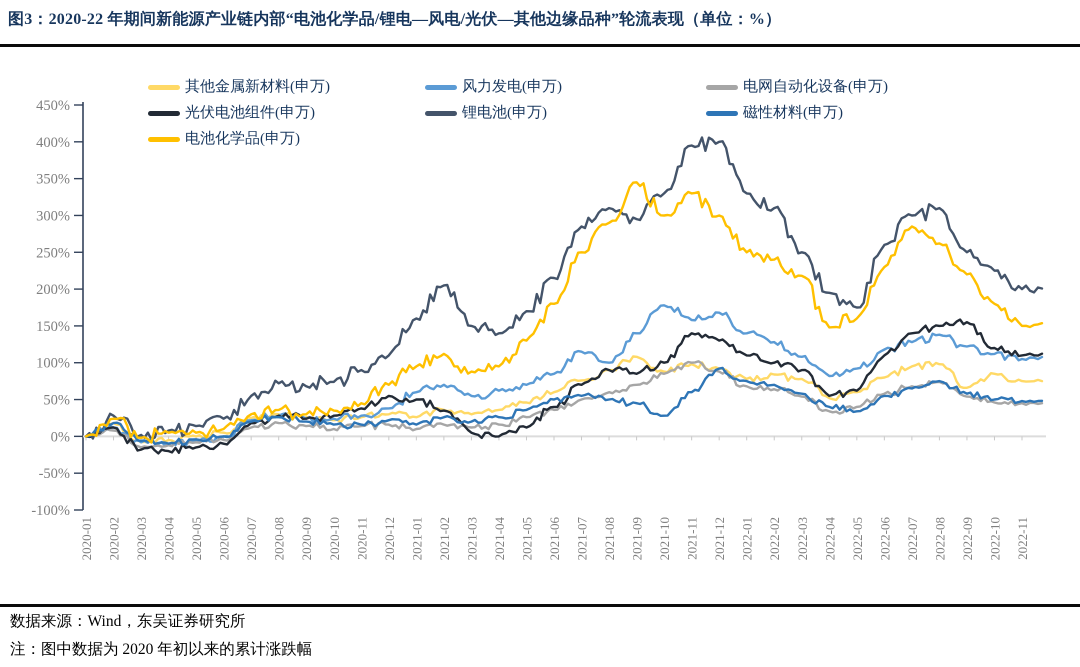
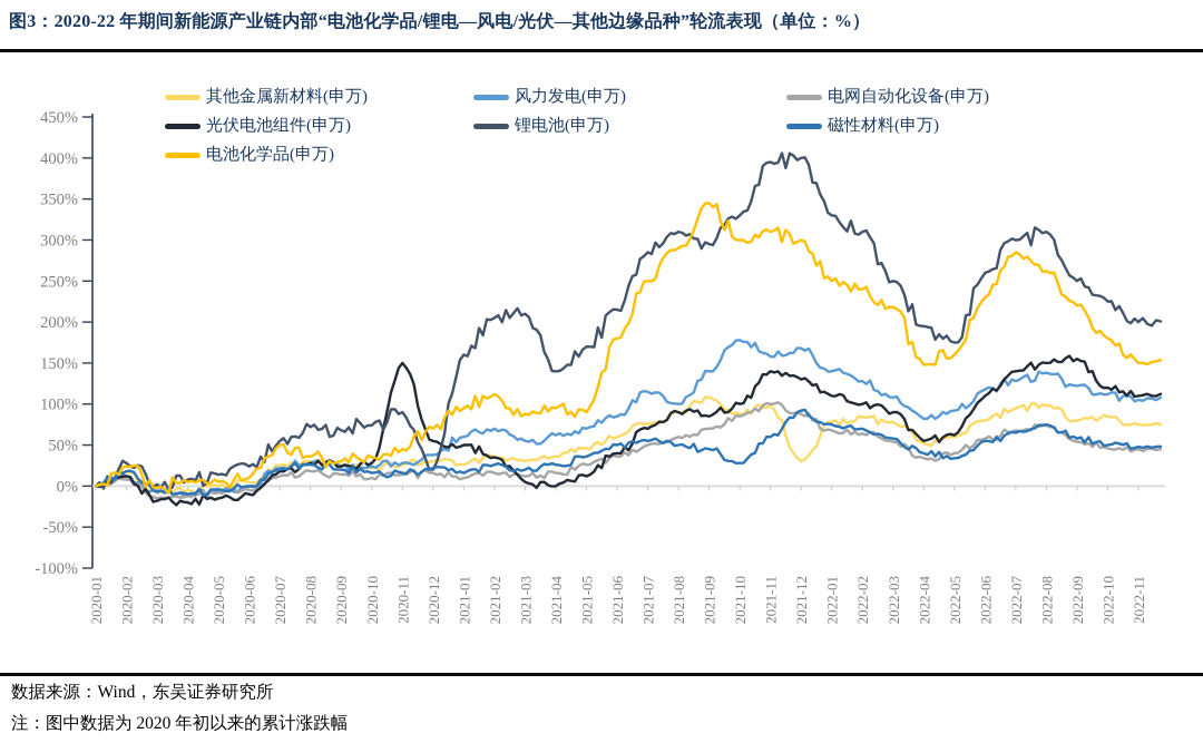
电池化学品(申万)/2020-07: 30% -> 50%
光伏电池组件(申万)/2020-11: 40% -> 150%
锂电池(申万)/2020-12: 110% -> 20%
锂电池(申万)/2021-03: 150% -> 210%
电池化学品(申万)/2021-05: 130% -> 90%
电池化学品(申万)/2021-11: 330% -> 310%
其他金属新材料(申万)/2021-12: 90% -> 30%
其他金属新材料(申万)/2022-09: 70% -> 80%
